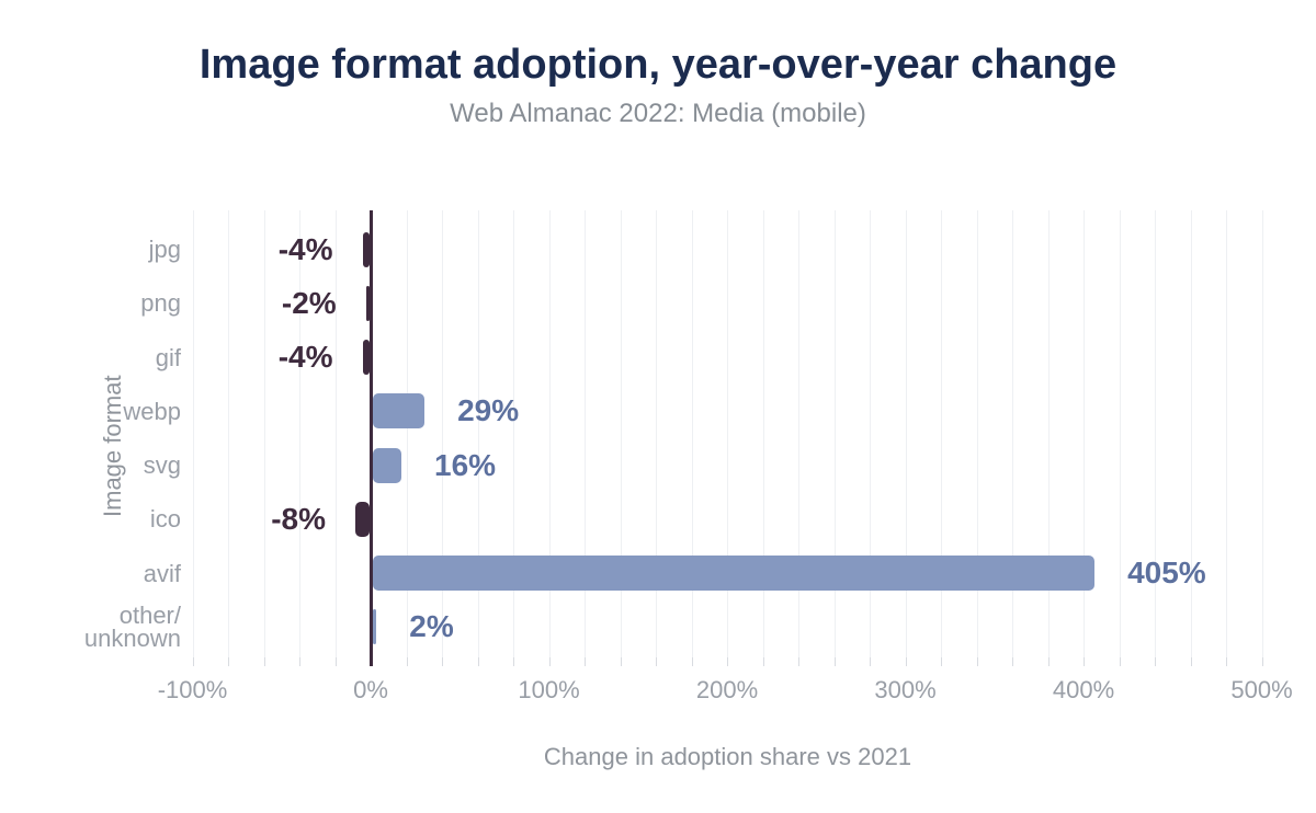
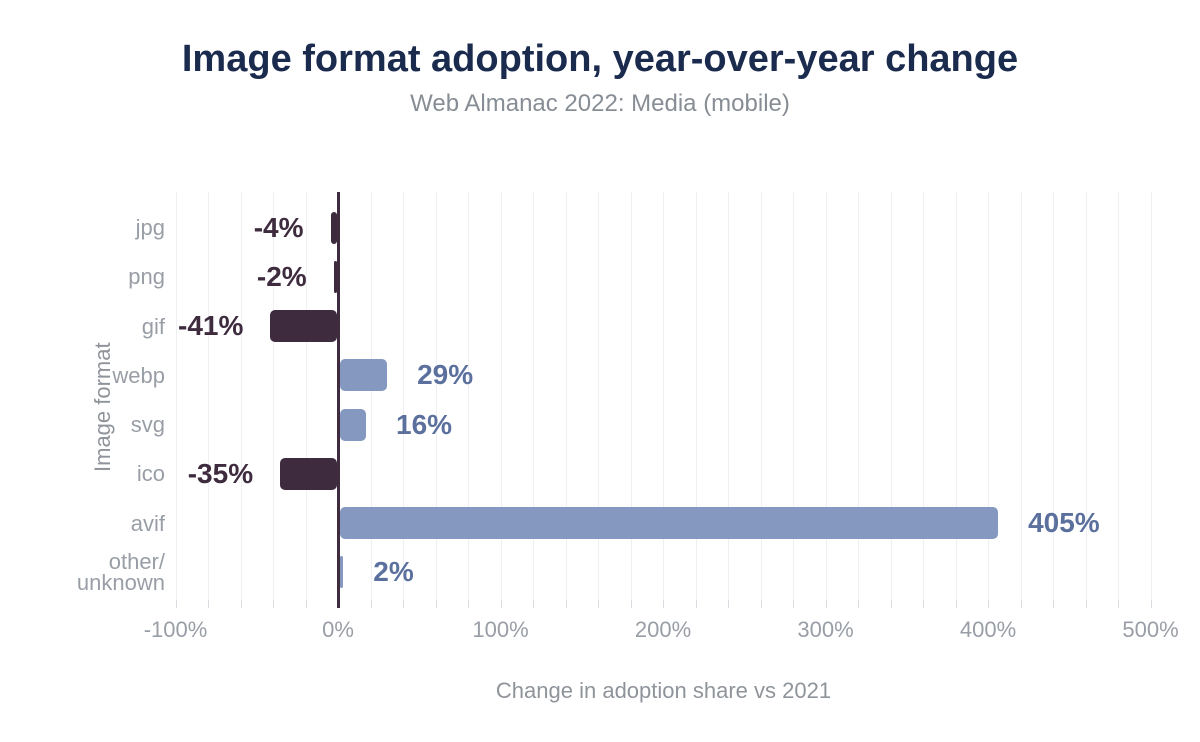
gif: -4% -> -41%
ico: -8% -> -35%
